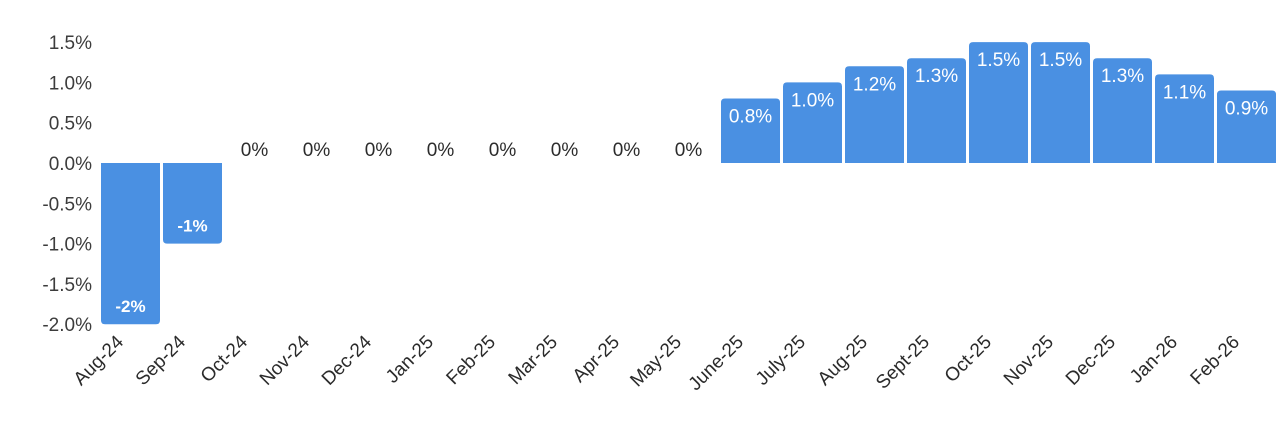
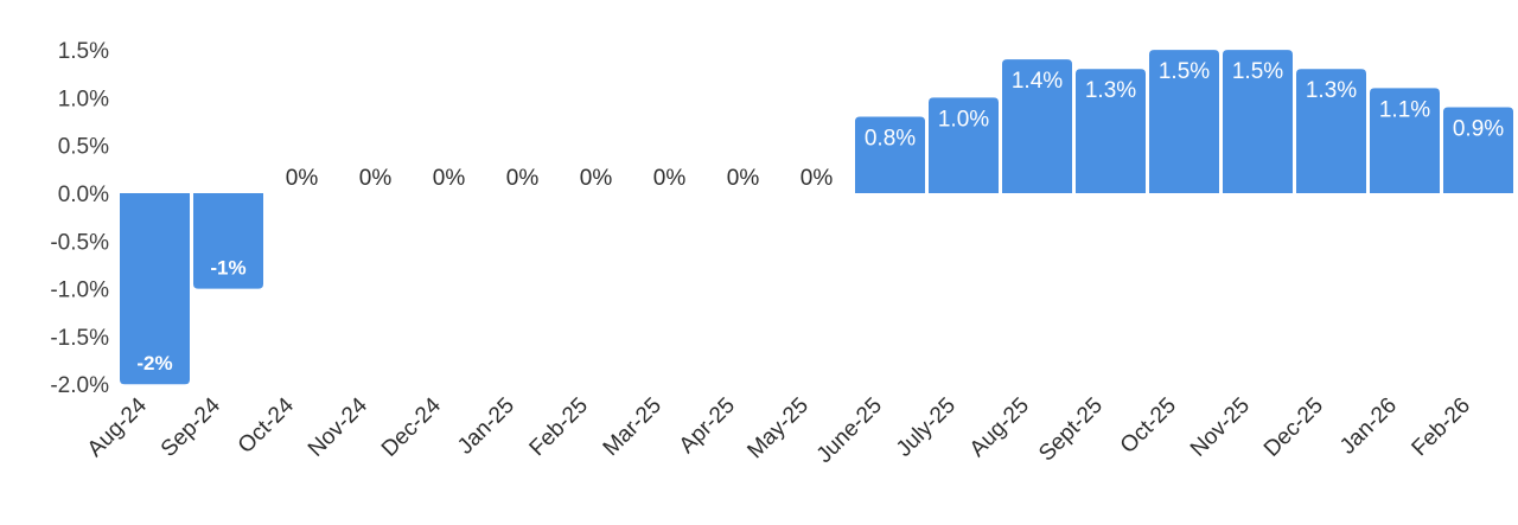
Aug-25: 1.2% -> 1.4%
